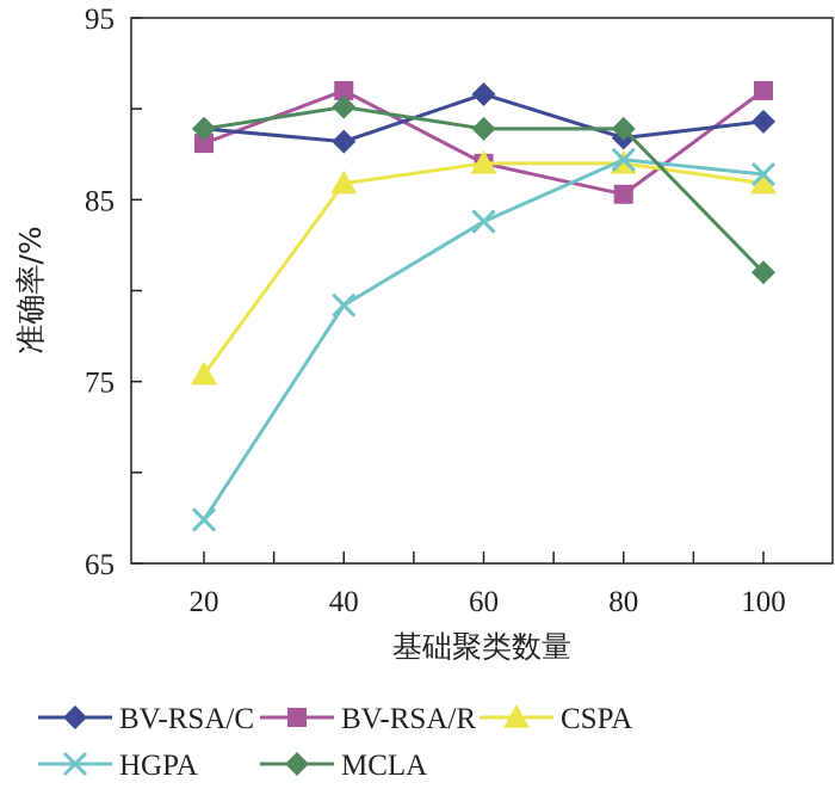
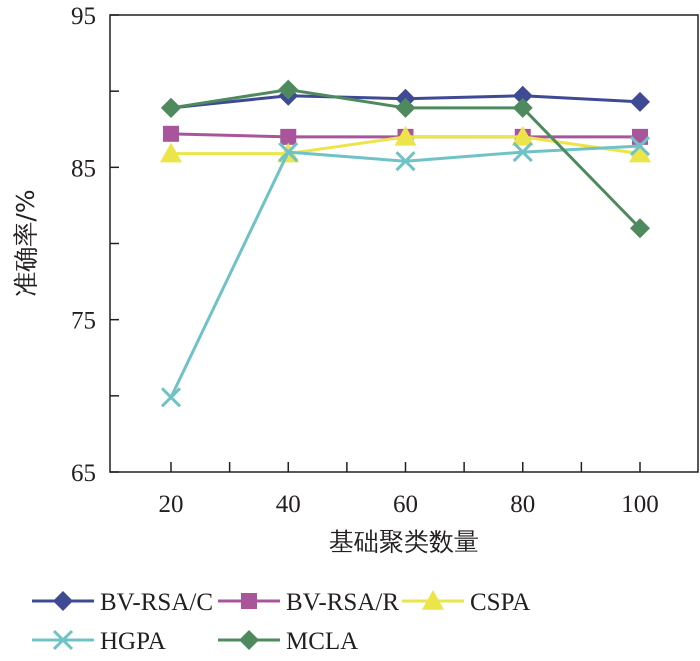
BV-RSA/R/20: 88.1 -> 87.2
CSPA/20: 75.4 -> 85.9
HGPA/20: 67.4 -> 69.9
BV-RSA/C/40: 88.2 -> 89.7
BV-RSA/R/40: 91.0 -> 87.0
HGPA/40: 79.2 -> 86.0
BV-RSA/C/60: 90.8 -> 89.5
HGPA/60: 83.8 -> 85.4
BV-RSA/C/80: 88.4 -> 89.7
BV-RSA/R/80: 85.3 -> 87.0
HGPA/80: 87.2 -> 86.0
BV-RSA/R/100: 91.0 -> 87.0
